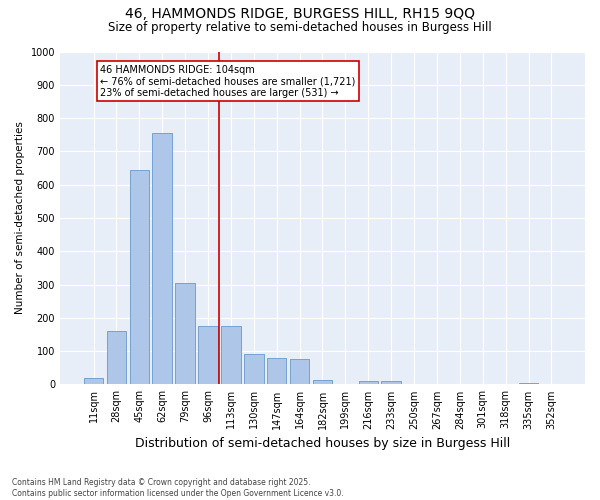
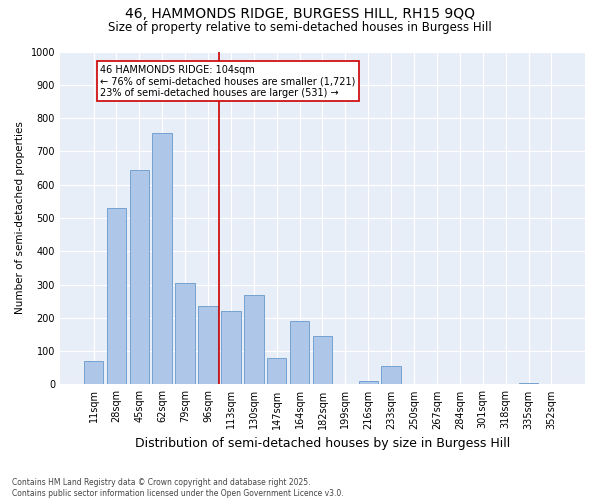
11sqm: 20 -> 70
28sqm: 160 -> 530
96sqm: 175 -> 235
113sqm: 175 -> 220
130sqm: 90 -> 270
164sqm: 75 -> 190
182sqm: 13 -> 145
233sqm: 10 -> 55
